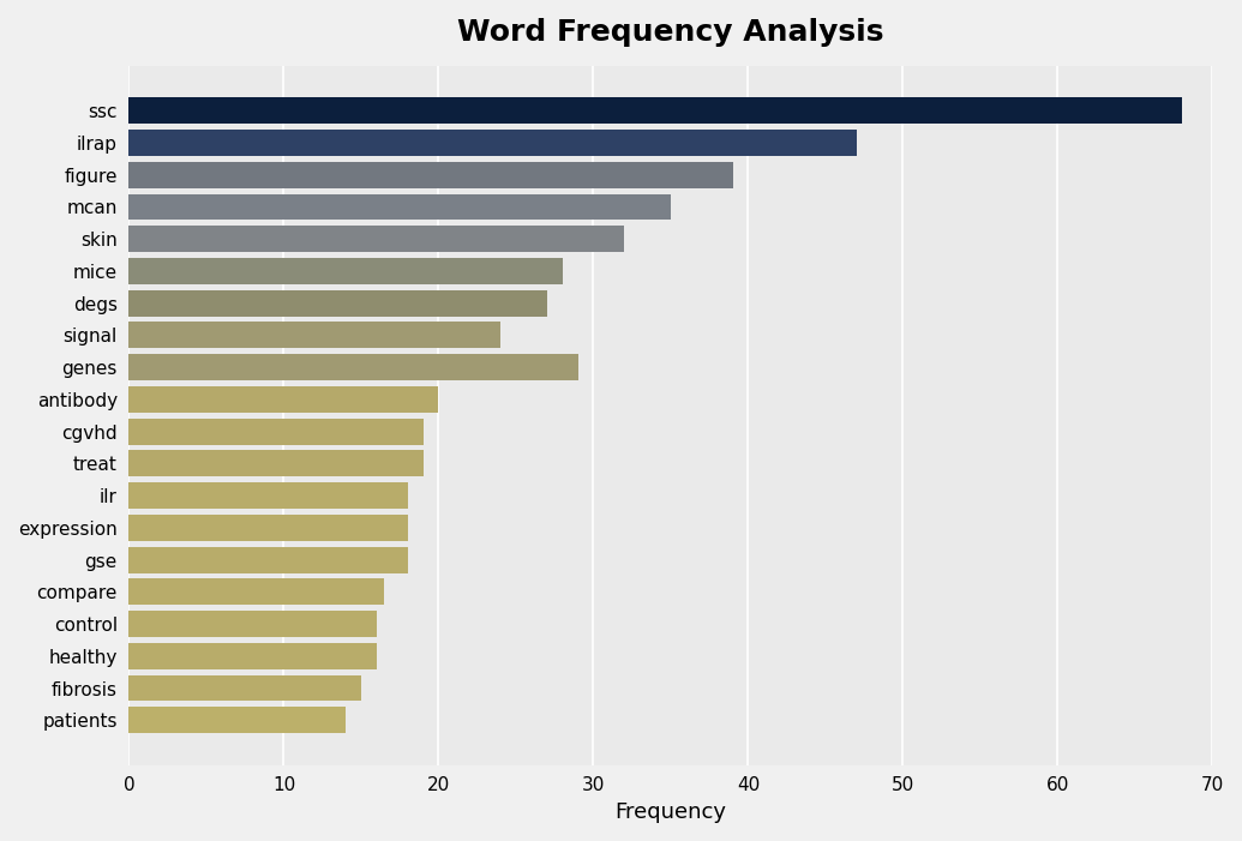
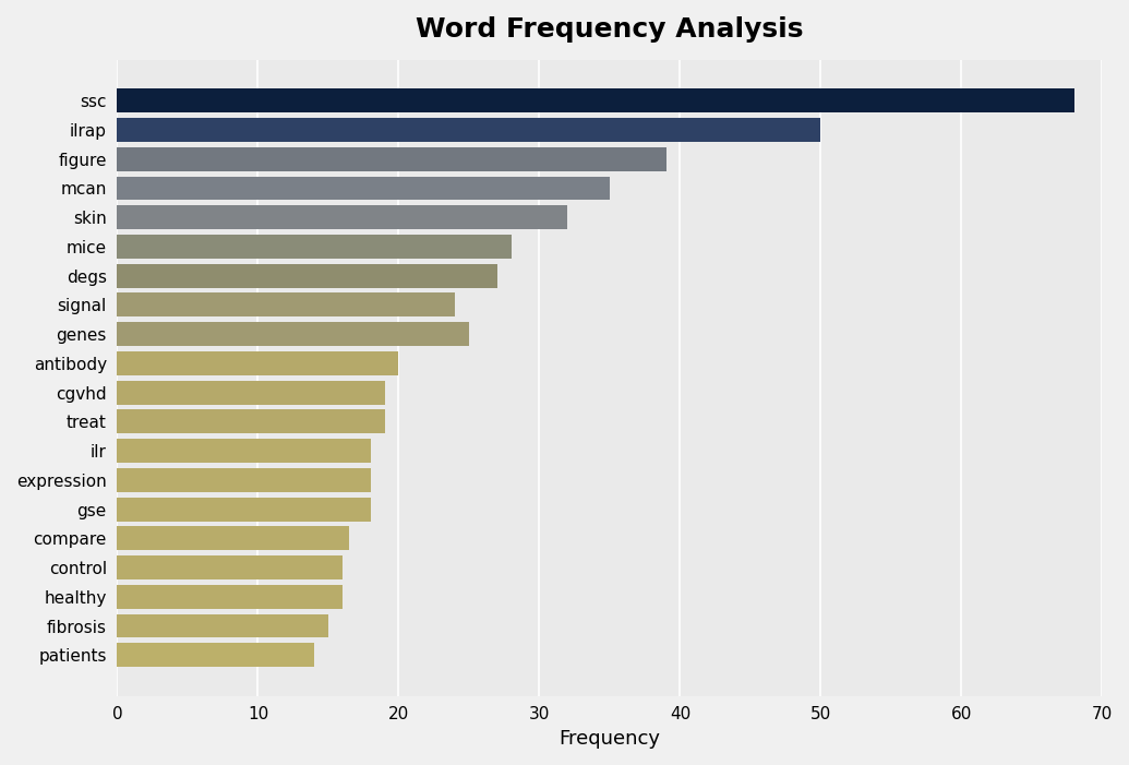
ilrap: 47.0 -> 50.0
genes: 29.0 -> 25.0
